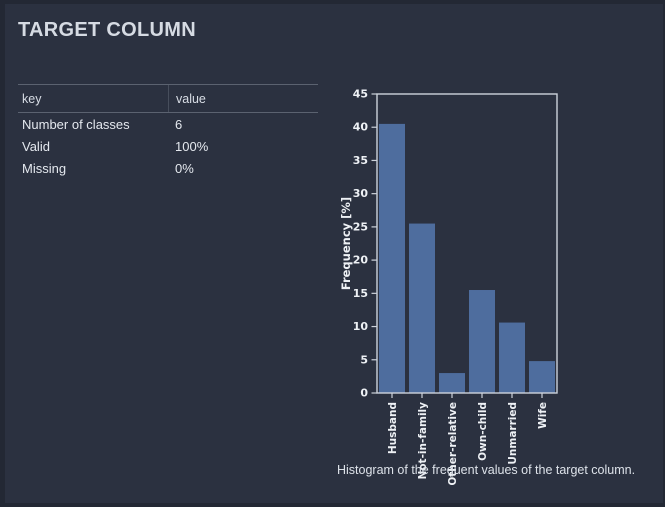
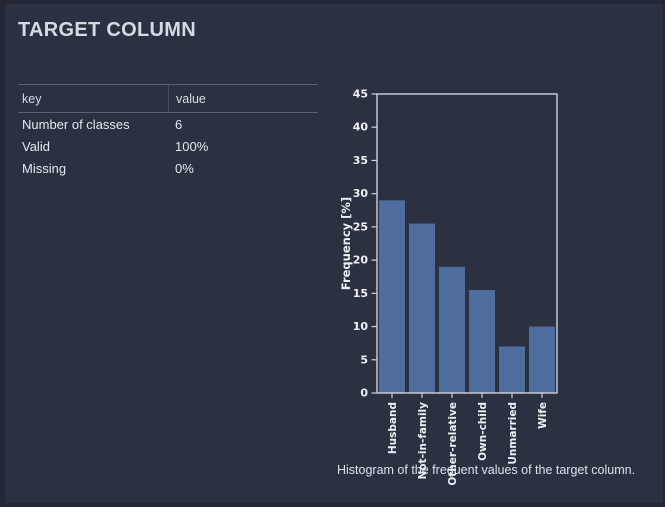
Husband: 40 -> 29
Other-relative: 3 -> 19
Unmarried: 11 -> 7
Wife: 5 -> 10
